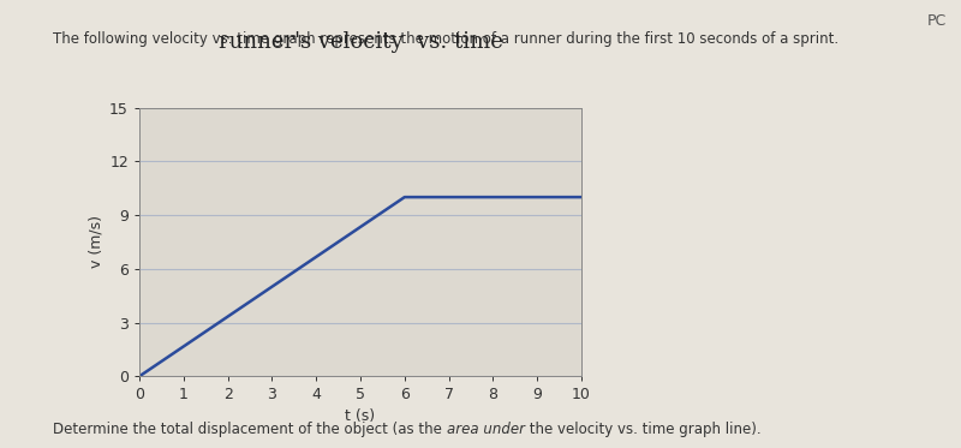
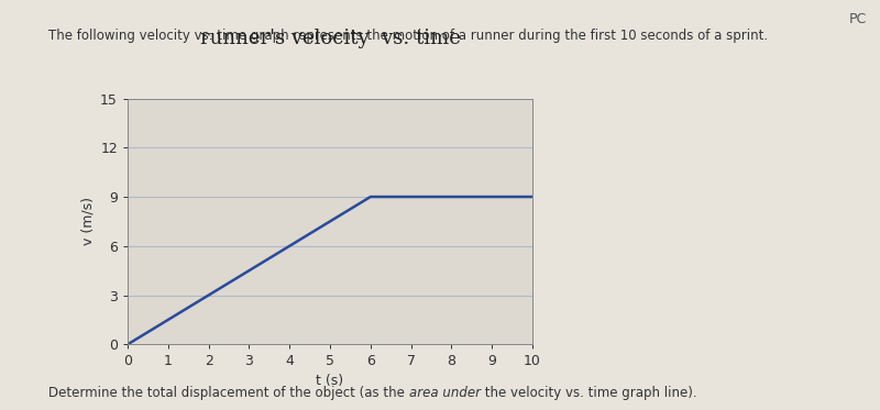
6: 10 -> 9
10: 10 -> 9
